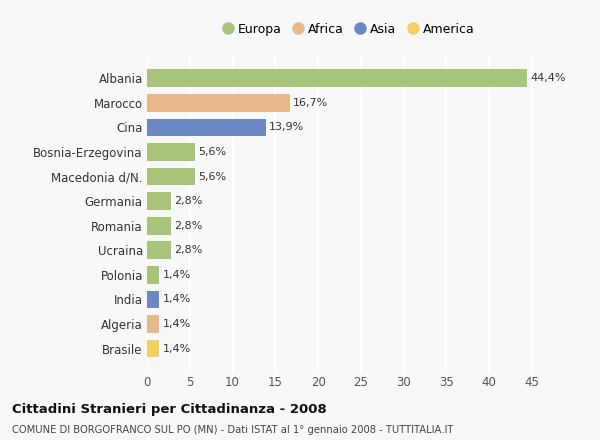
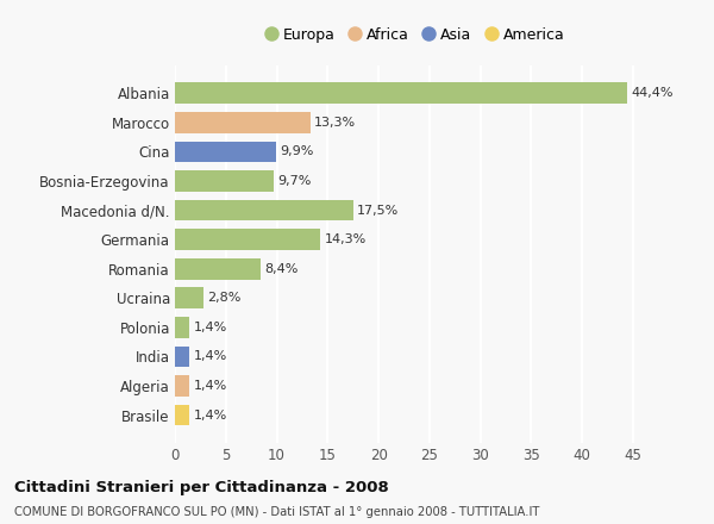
Marocco: 16,7% -> 13,3%
Cina: 13,9% -> 9,9%
Bosnia-Erzegovina: 5,6% -> 9,7%
Macedonia d/N.: 5,6% -> 17,5%
Germania: 2,8% -> 14,3%
Romania: 2,8% -> 8,4%
